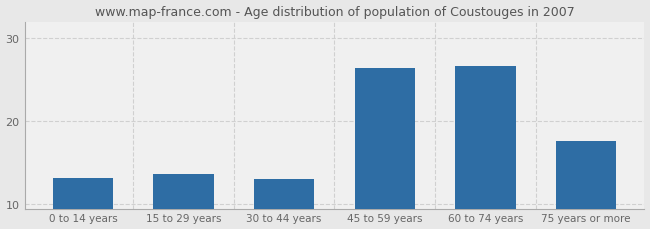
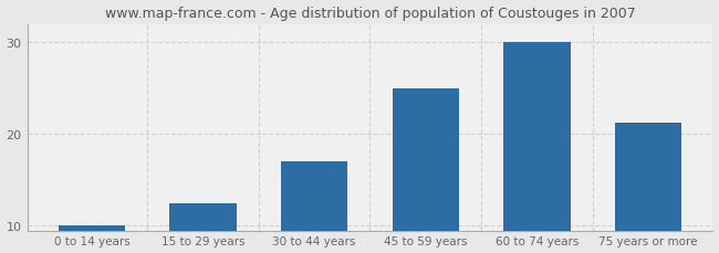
0 to 14 years: 13.2 -> 10.1
15 to 29 years: 13.6 -> 12.5
30 to 44 years: 13.0 -> 17.0
45 to 59 years: 26.4 -> 25.0
60 to 74 years: 26.6 -> 30.0
75 years or more: 17.6 -> 21.2
